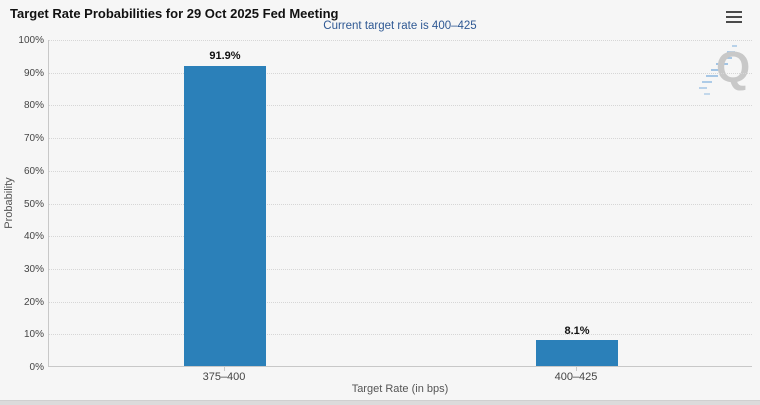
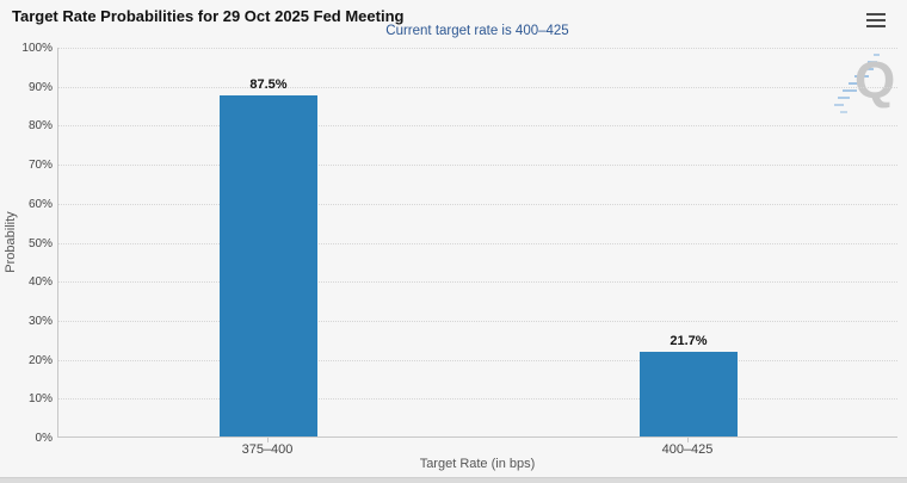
375–400: 91.9% -> 87.5%
400–425: 8.1% -> 21.7%
